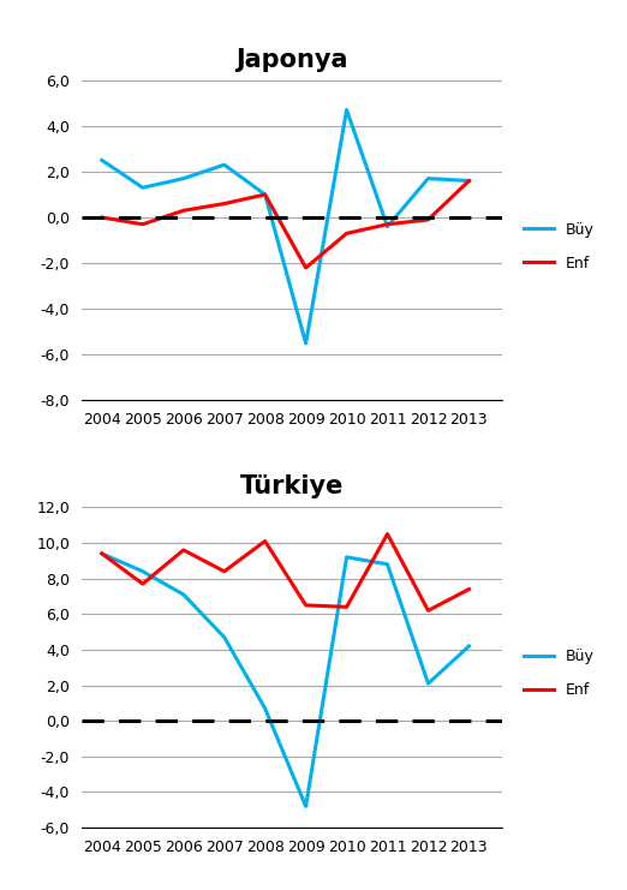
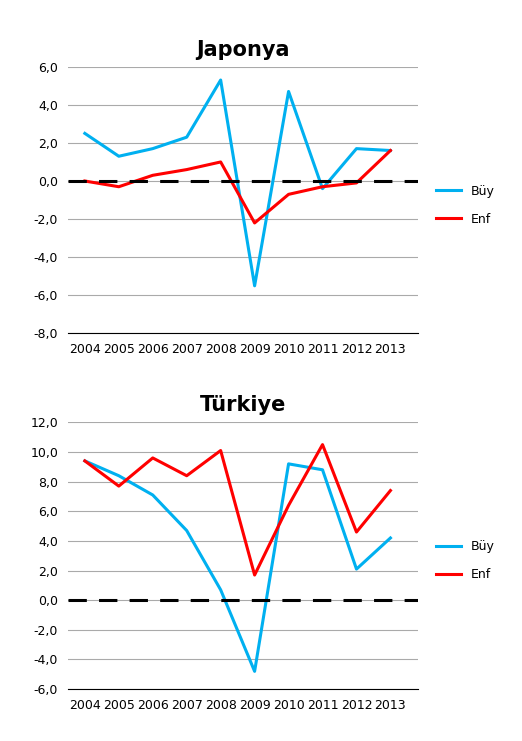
Japonya/Büy/2008: 1,0 -> 5,3
Türkiye/Enf/2009: 6,5 -> 1,7
Türkiye/Enf/2012: 6,2 -> 4,6
